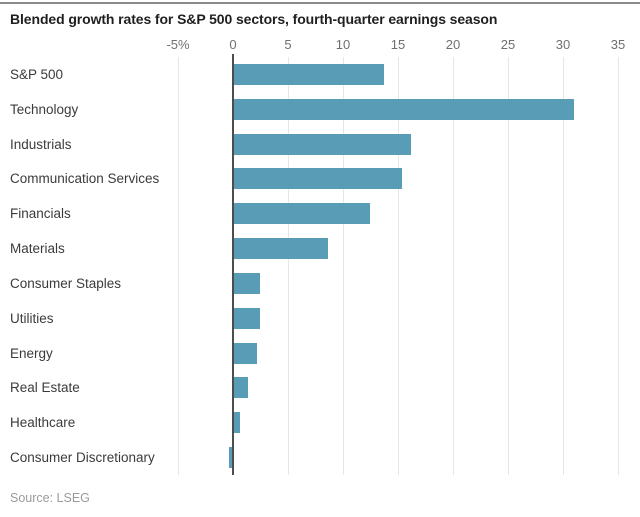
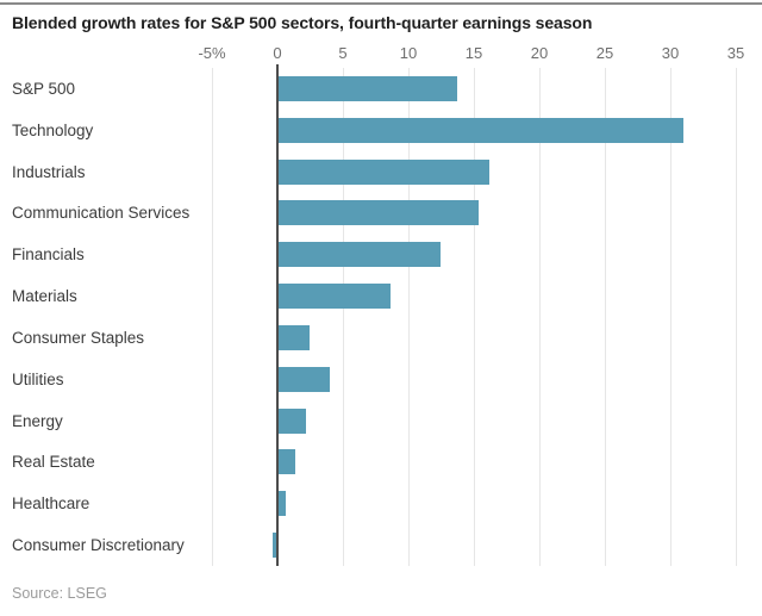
Utilities: 2.4 -> 3.9
